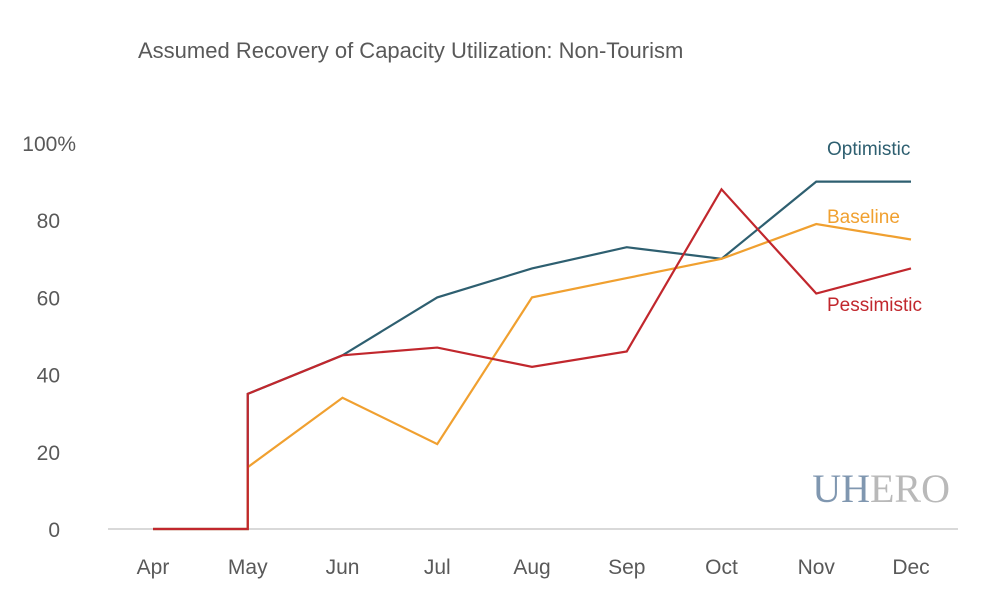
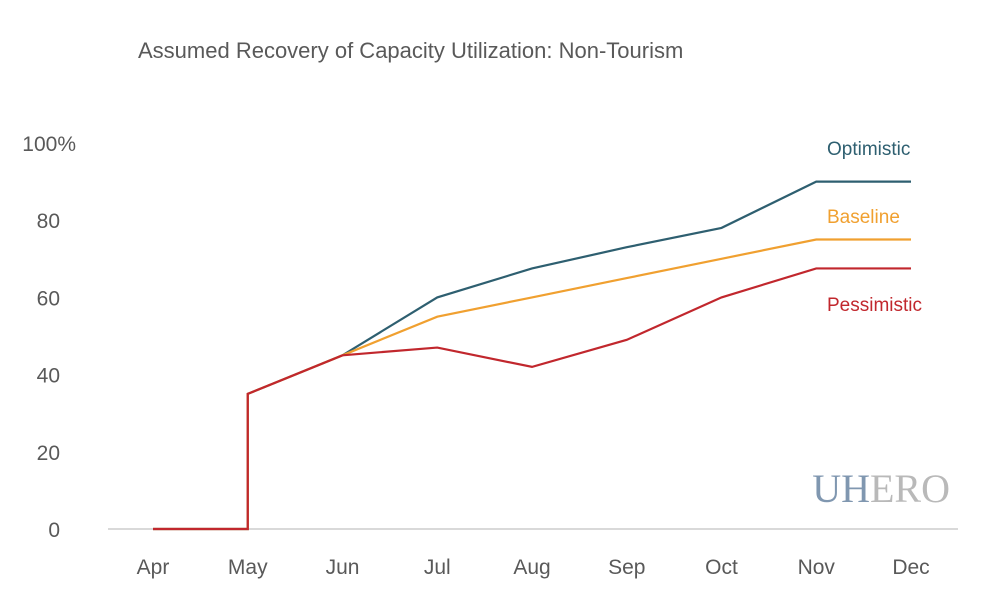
Baseline/May: 16 -> 35
Baseline/Jun: 34 -> 45
Baseline/Jul: 22 -> 55
Pessimistic/Sep: 46 -> 49
Optimistic/Oct: 70 -> 78
Pessimistic/Oct: 88 -> 60
Baseline/Nov: 79 -> 75
Pessimistic/Nov: 61 -> 68
